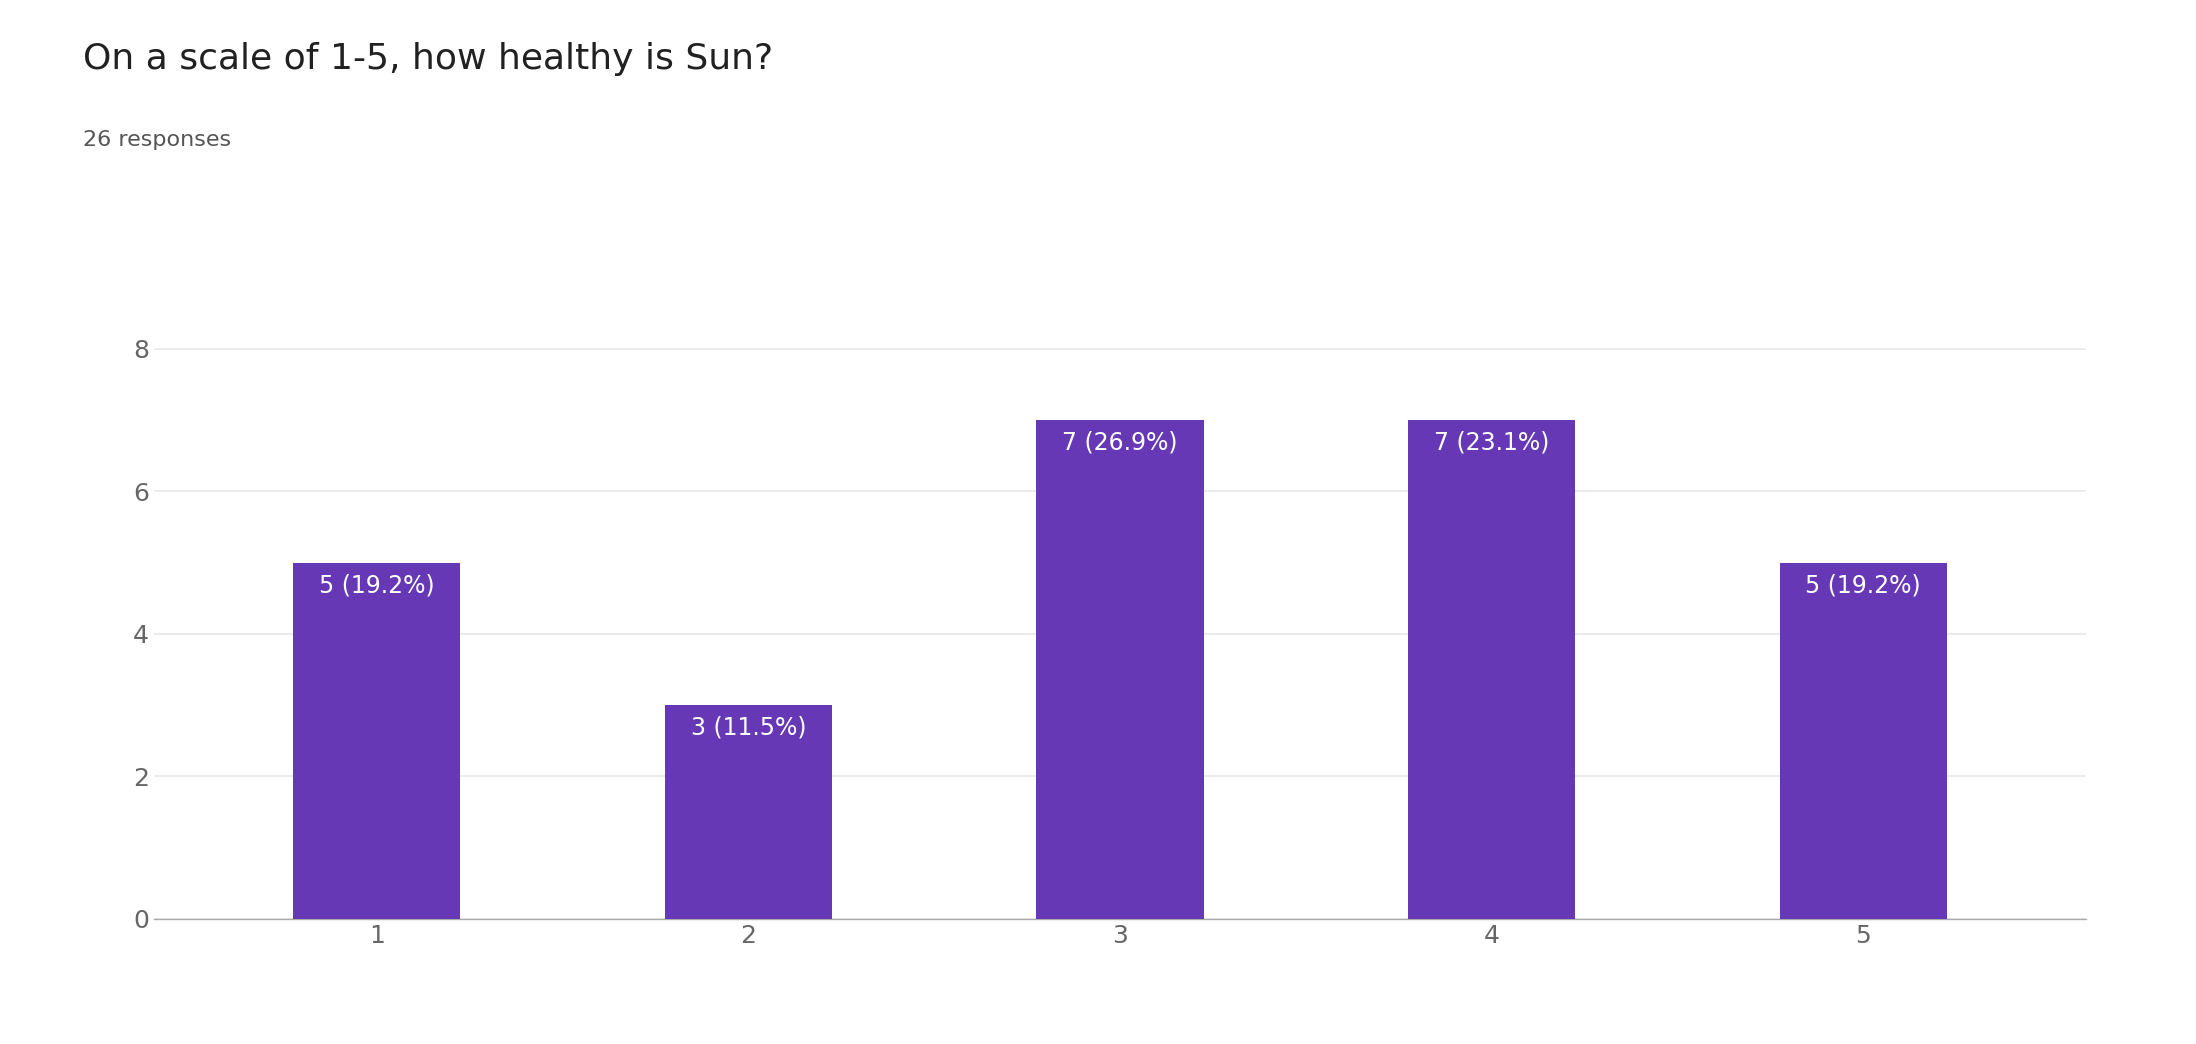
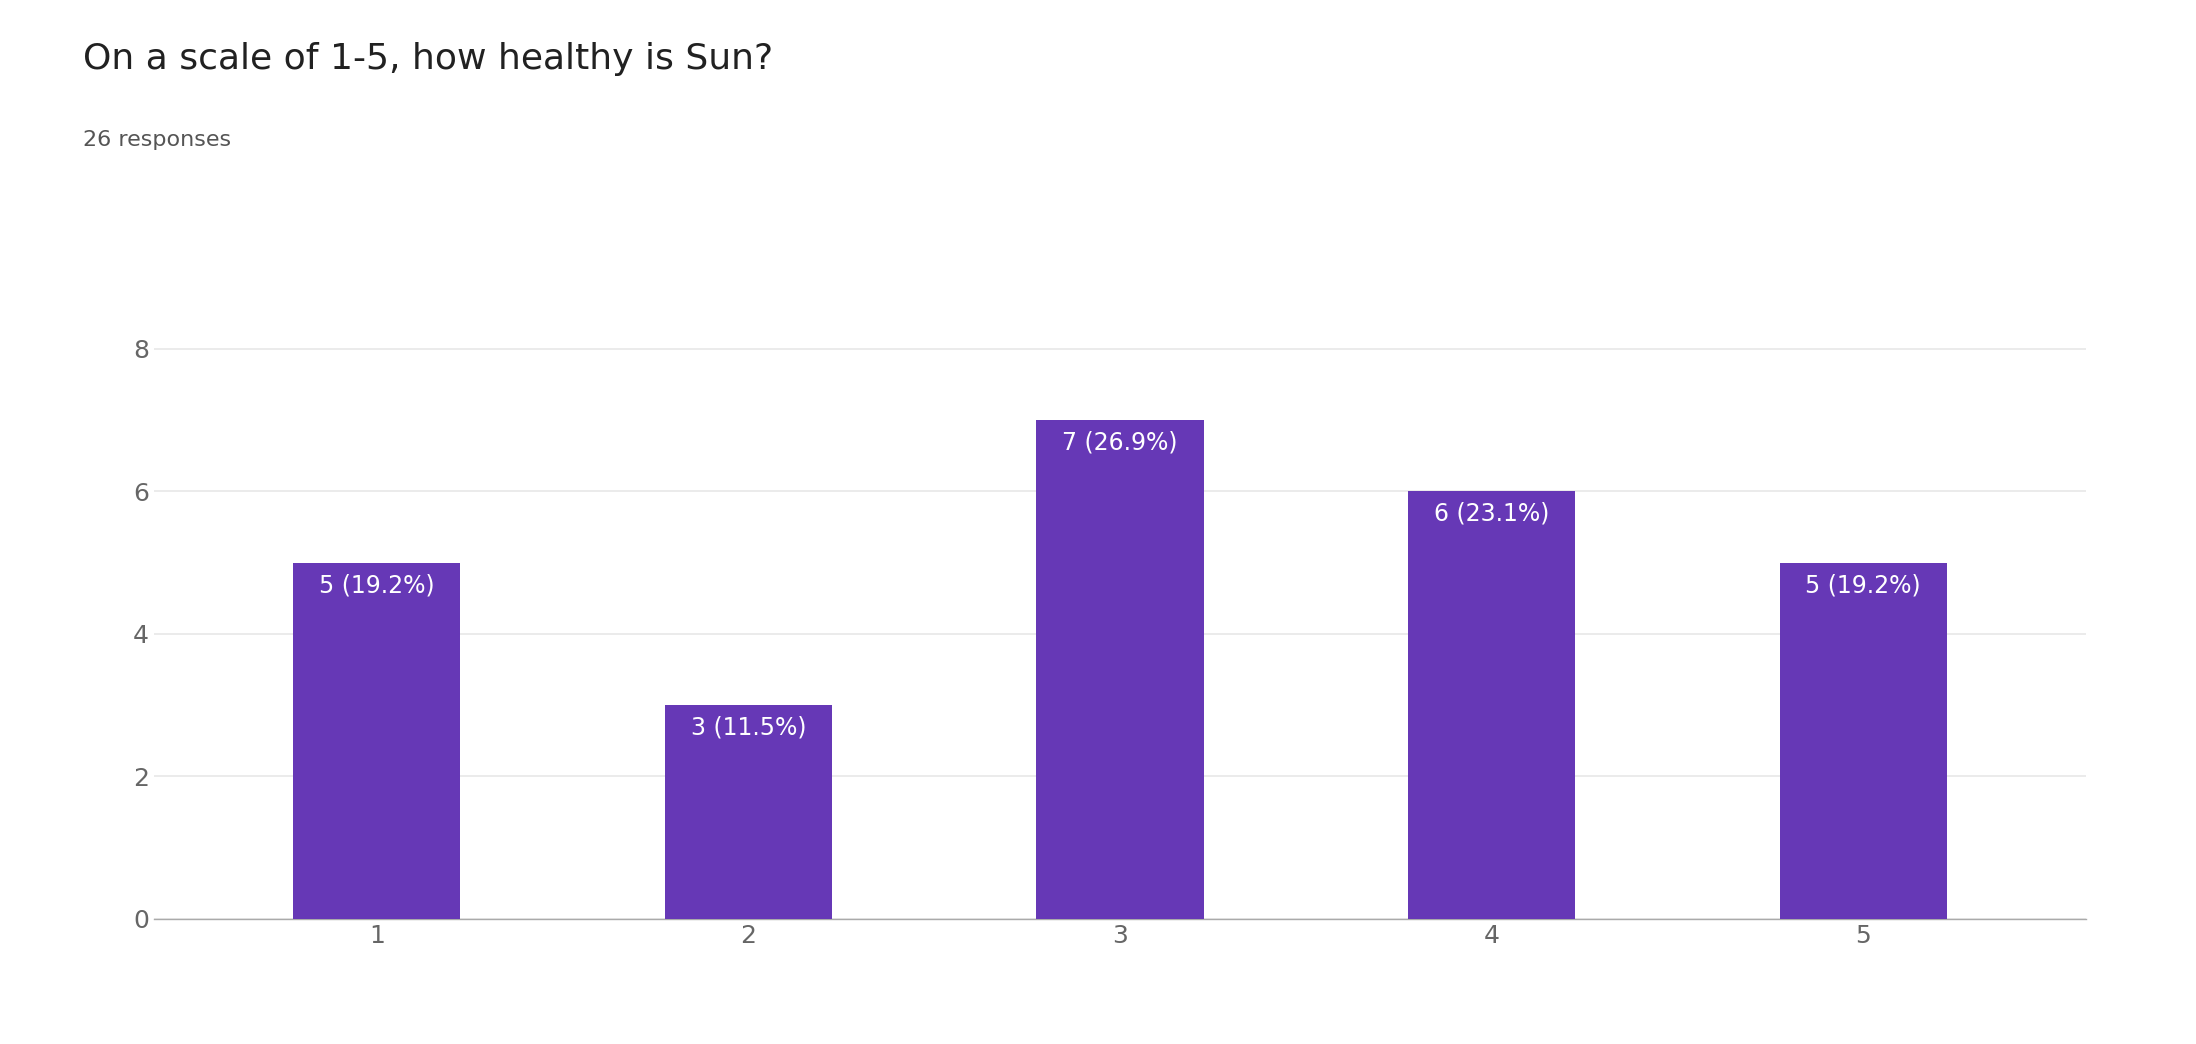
4: 7 -> 6
